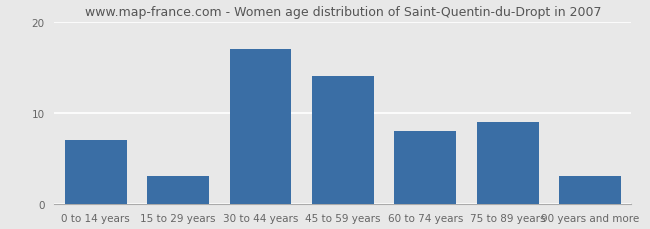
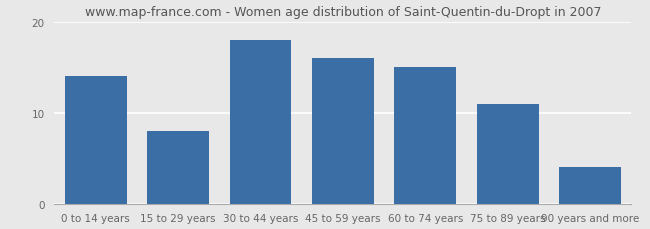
0 to 14 years: 7 -> 14
15 to 29 years: 3 -> 8
30 to 44 years: 17 -> 18
45 to 59 years: 14 -> 16
60 to 74 years: 8 -> 15
75 to 89 years: 9 -> 11
90 years and more: 3 -> 4
